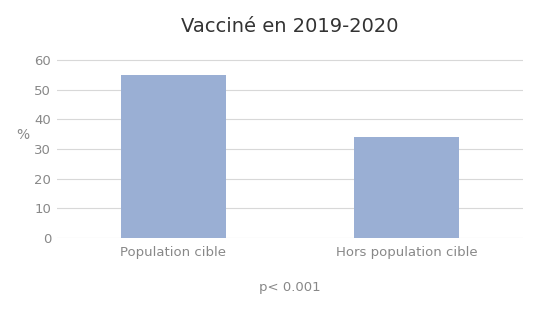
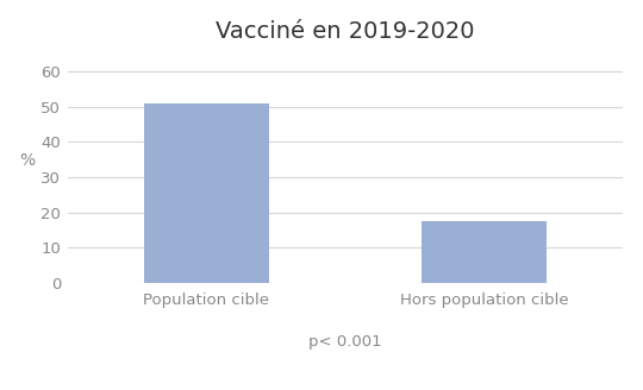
Population cible: 55.0 -> 51.0
Hors population cible: 34.0 -> 17.5
